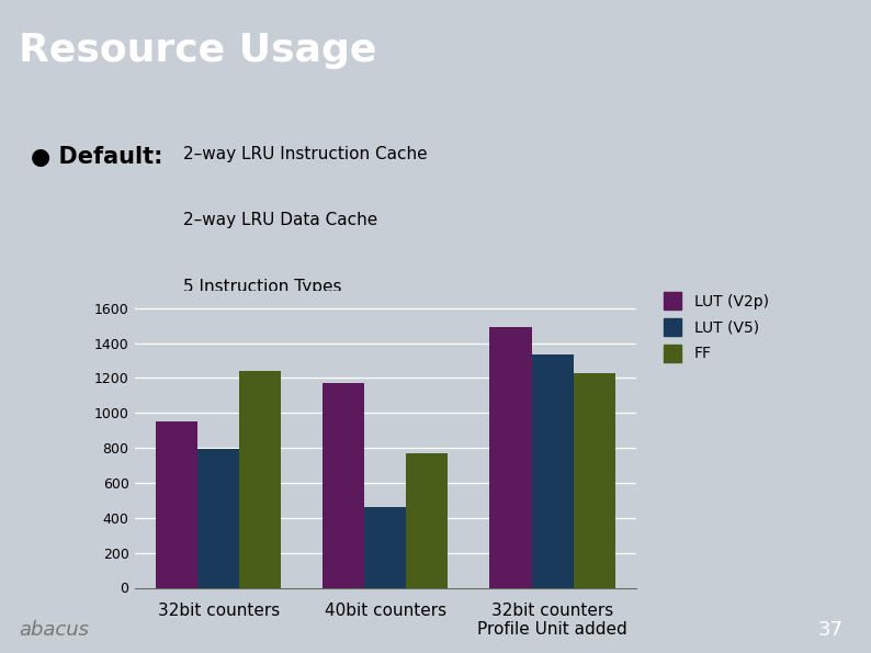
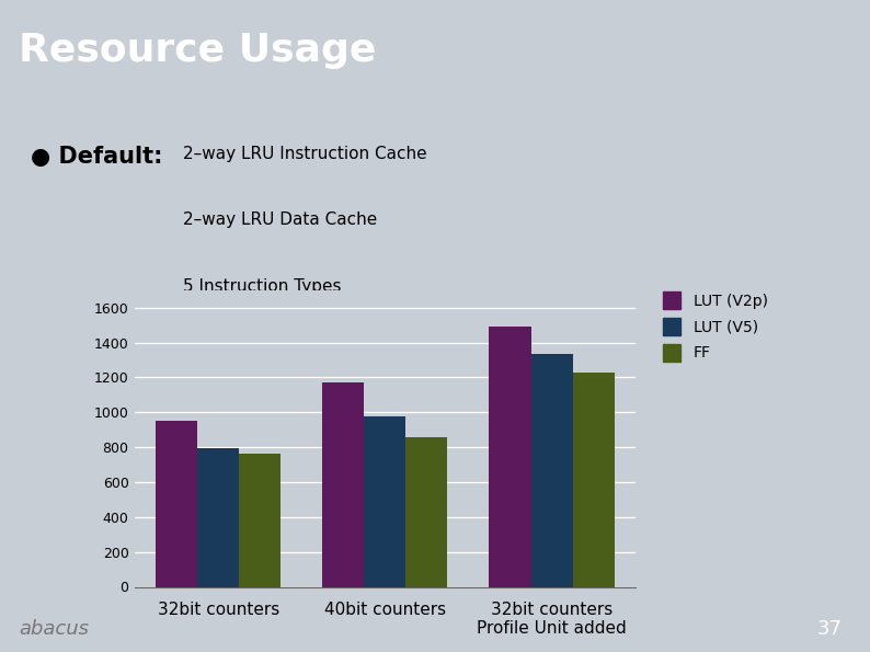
FF/32bit counters: 1240 -> 760
LUT (V5)/40bit counters: 460 -> 980
FF/40bit counters: 770 -> 860
